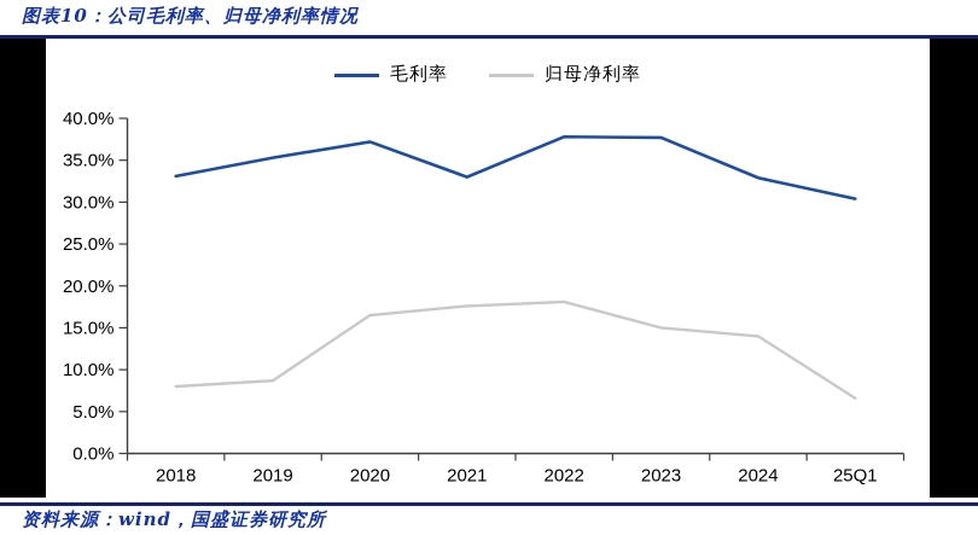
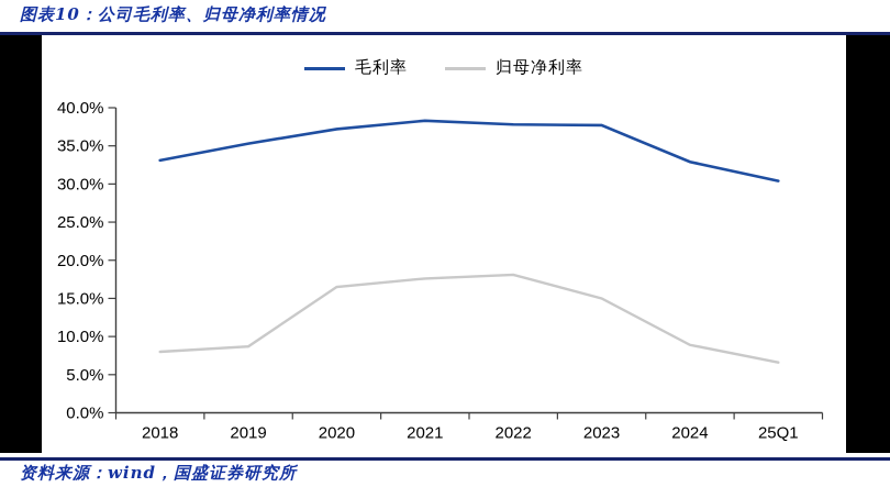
毛利率/2021: 33% -> 38%
归母净利率/2024: 14% -> 9%
